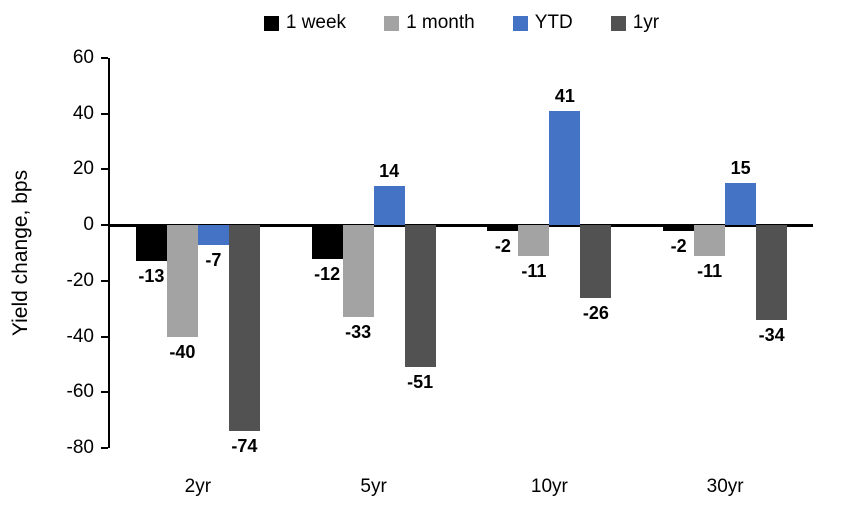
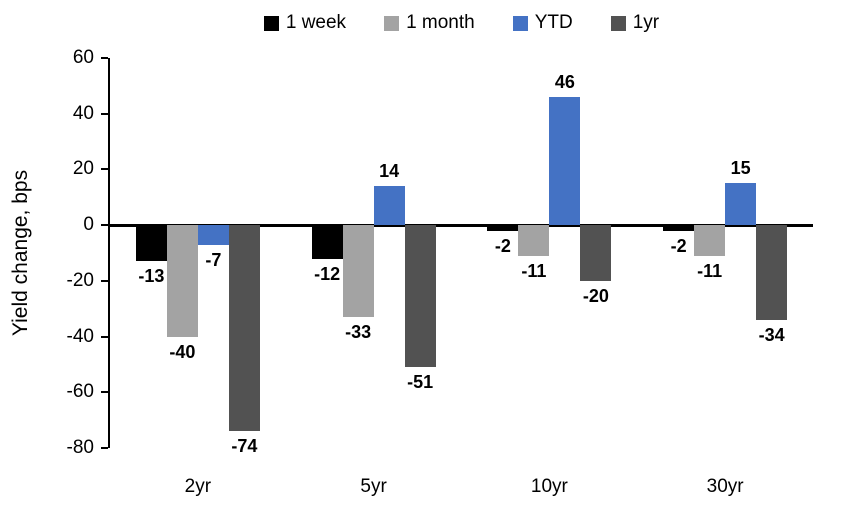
YTD/10yr: 41 -> 46
1yr/10yr: -26 -> -20
